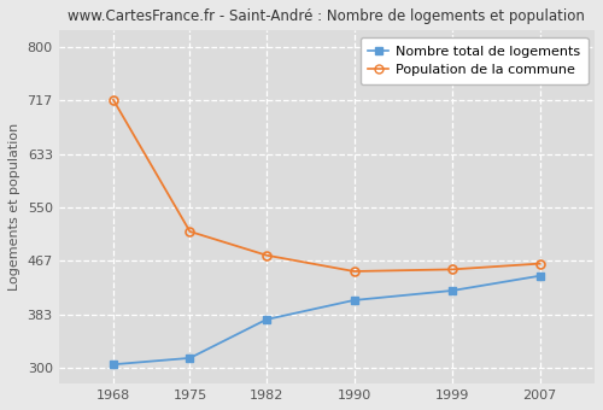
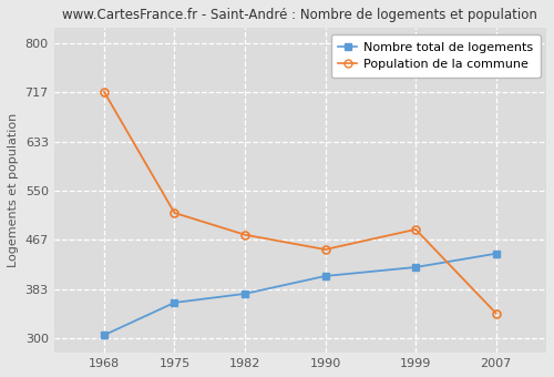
Nombre total de logements/1975: 315 -> 360
Population de la commune/1999: 453 -> 484
Population de la commune/2007: 462 -> 342
